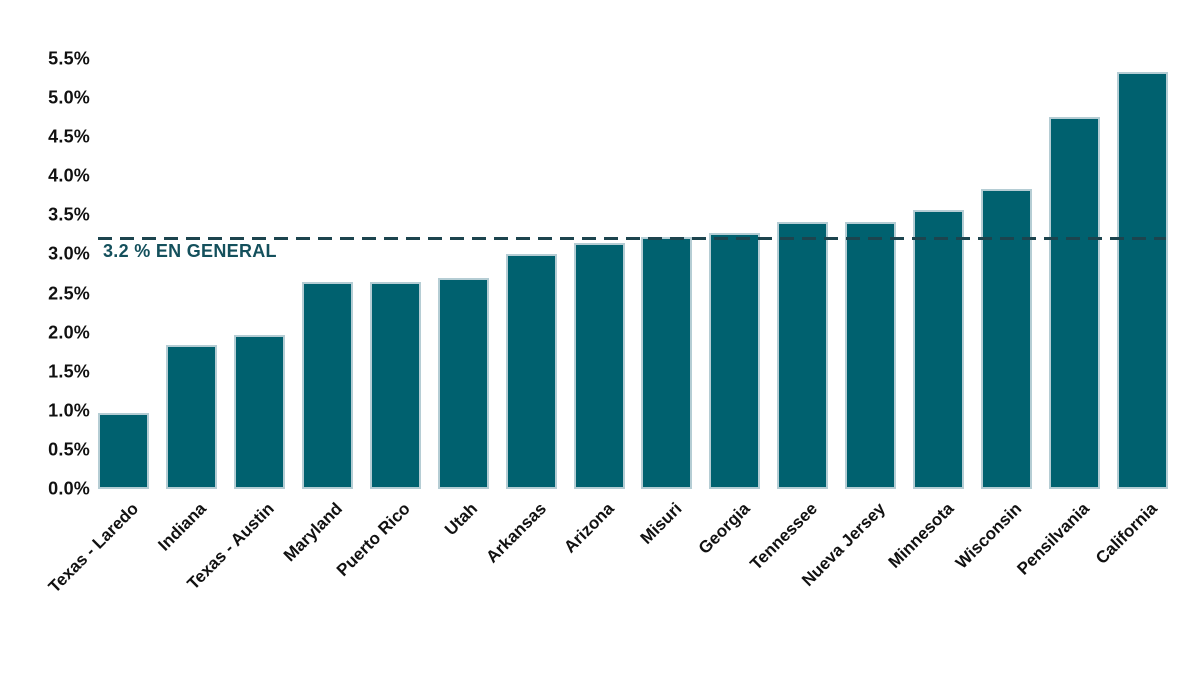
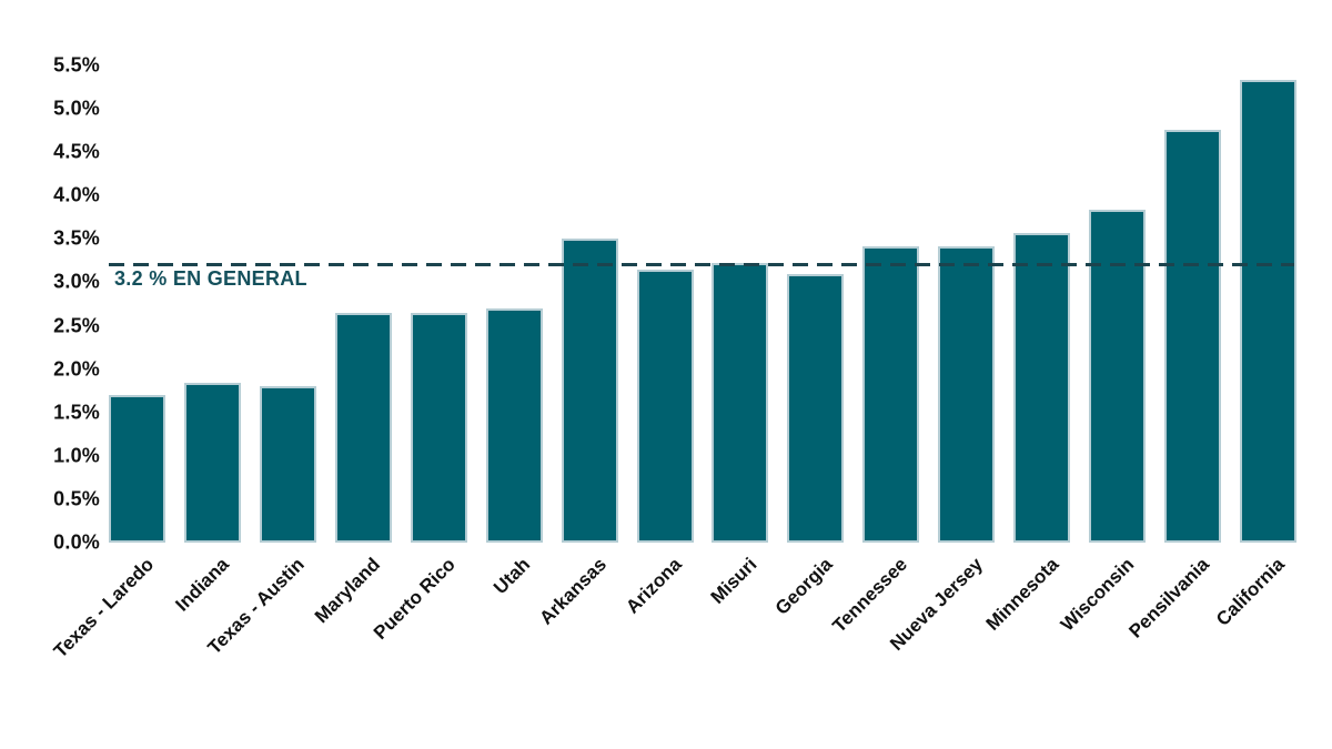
Texas - Laredo: 1.0% -> 1.7%
Texas - Austin: 2.0% -> 1.8%
Arkansas: 3.0% -> 3.5%
Georgia: 3.3% -> 3.1%
